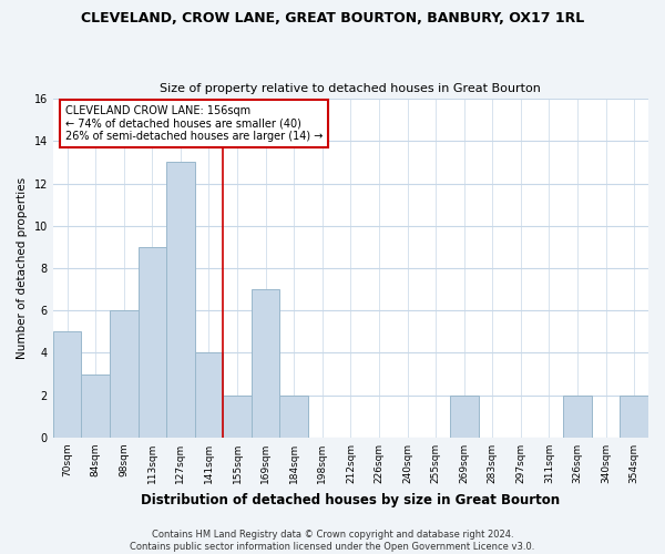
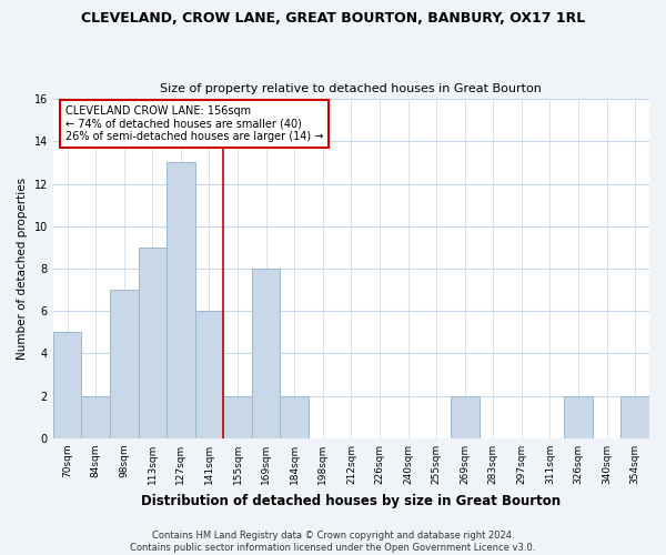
84sqm: 3 -> 2
98sqm: 6 -> 7
141sqm: 4 -> 6
169sqm: 7 -> 8
